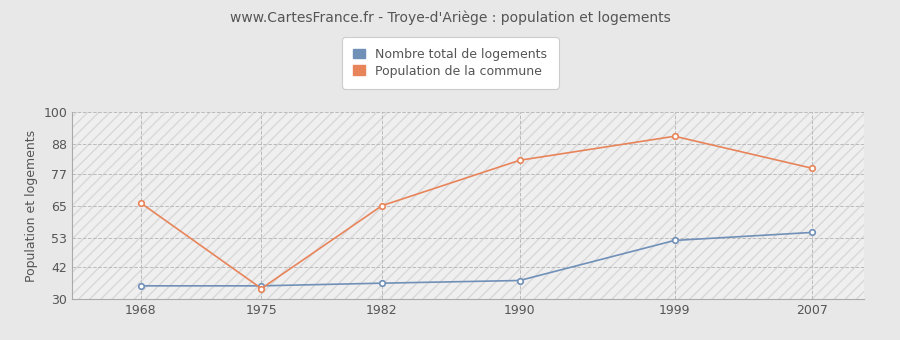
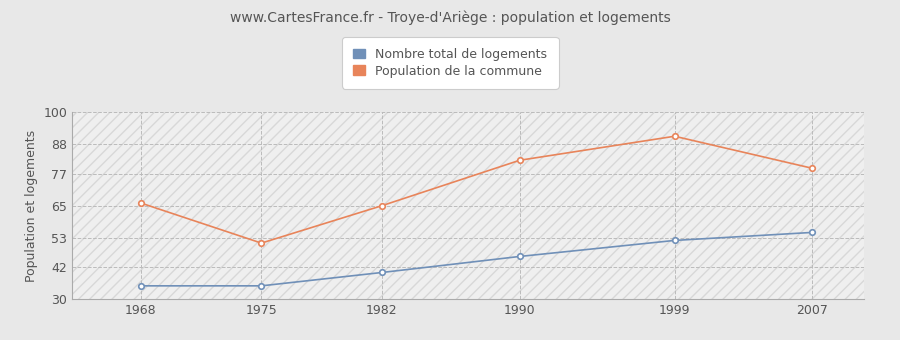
Population de la commune/1975: 34 -> 51
Nombre total de logements/1982: 36 -> 40
Nombre total de logements/1990: 37 -> 46
